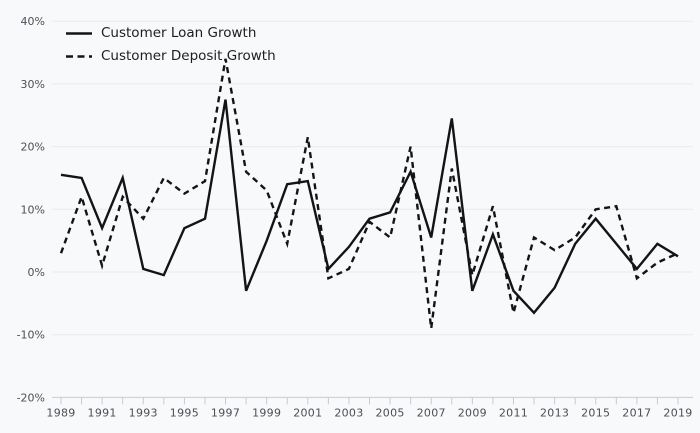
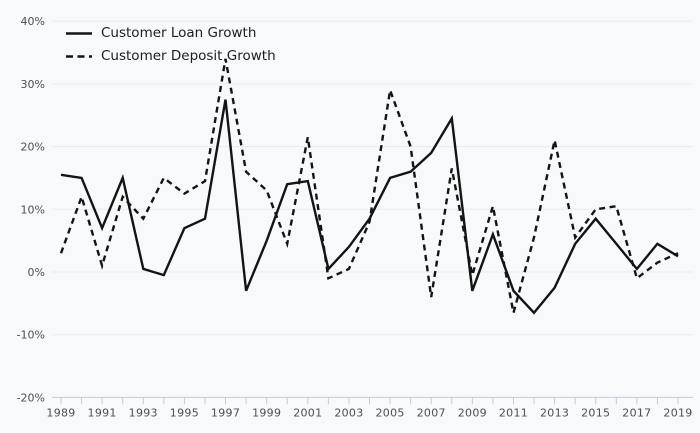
Customer Loan Growth/2005: 10% -> 15%
Customer Deposit Growth/2005: 6% -> 29%
Customer Loan Growth/2007: 6% -> 19%
Customer Deposit Growth/2007: -9% -> -4%
Customer Deposit Growth/2013: 4% -> 21%
